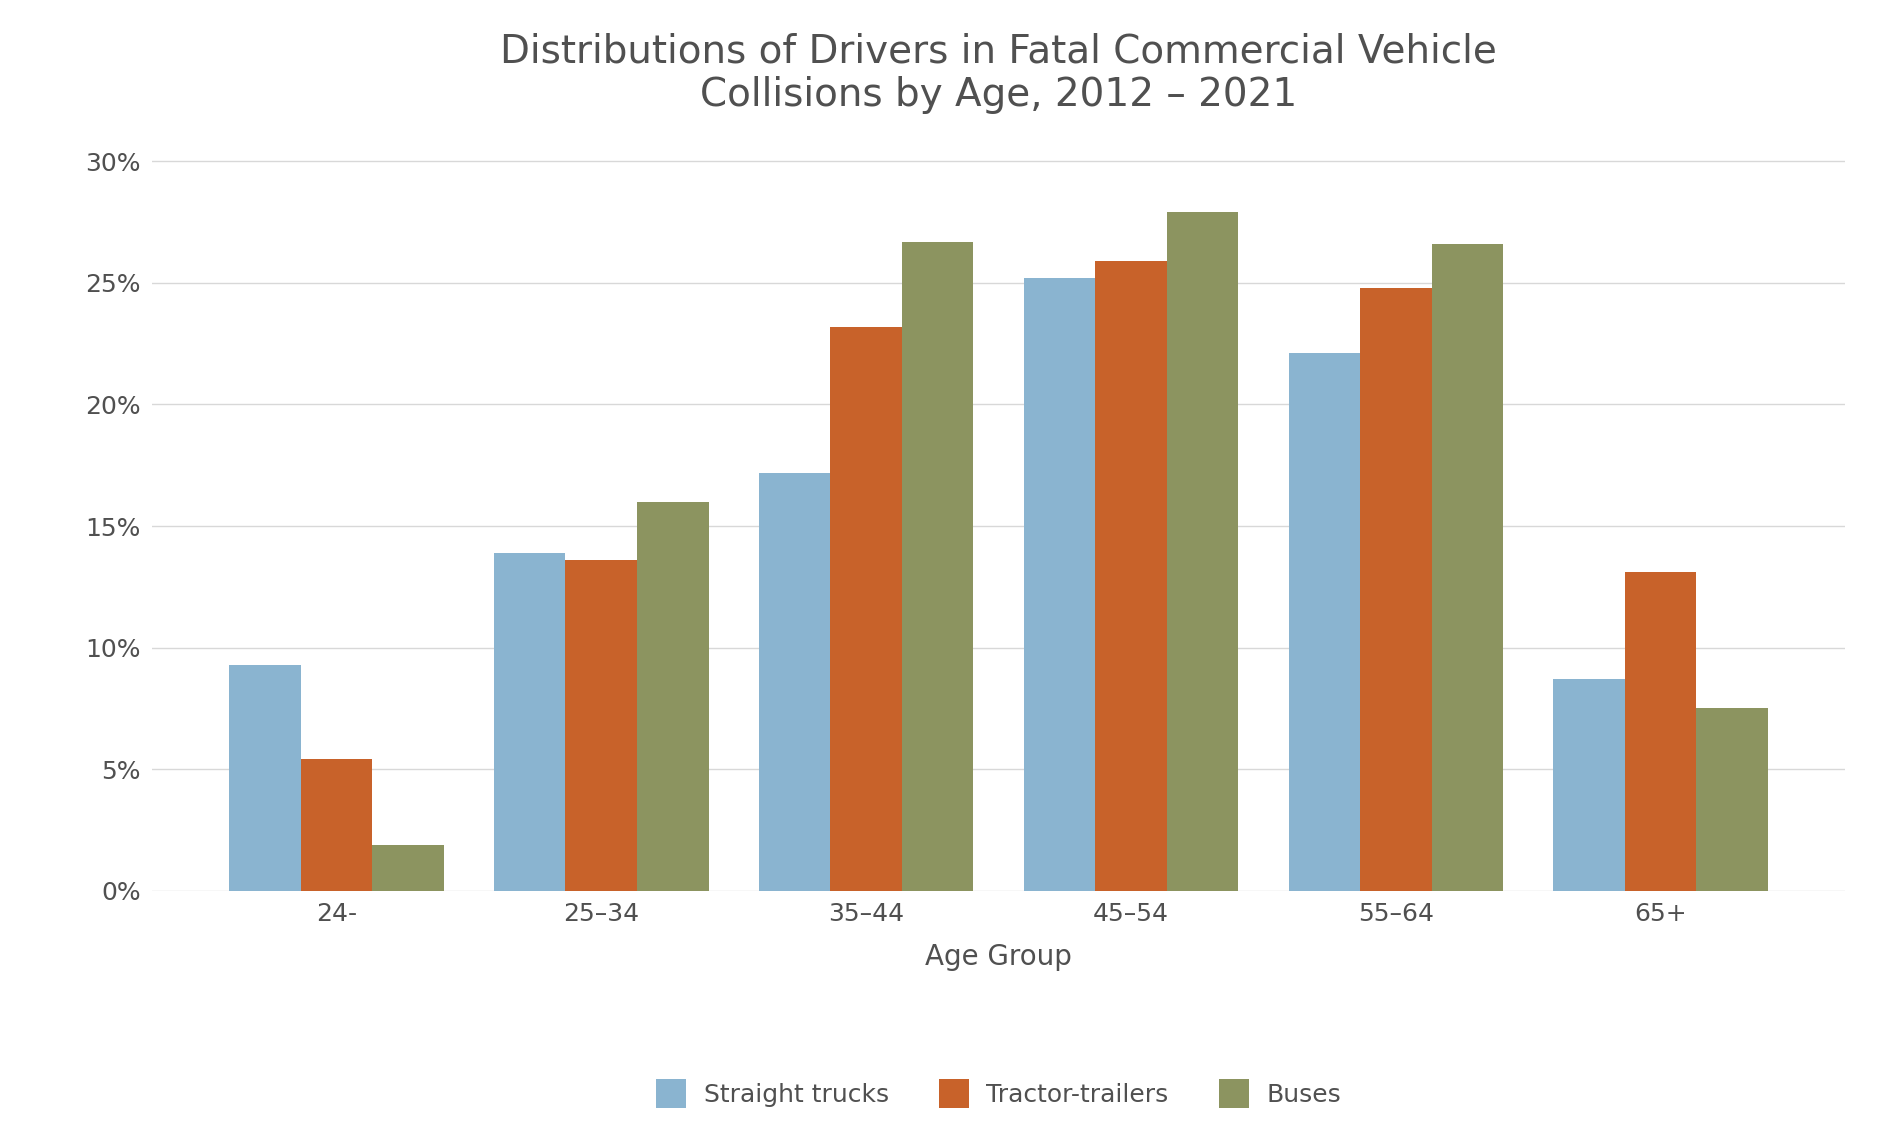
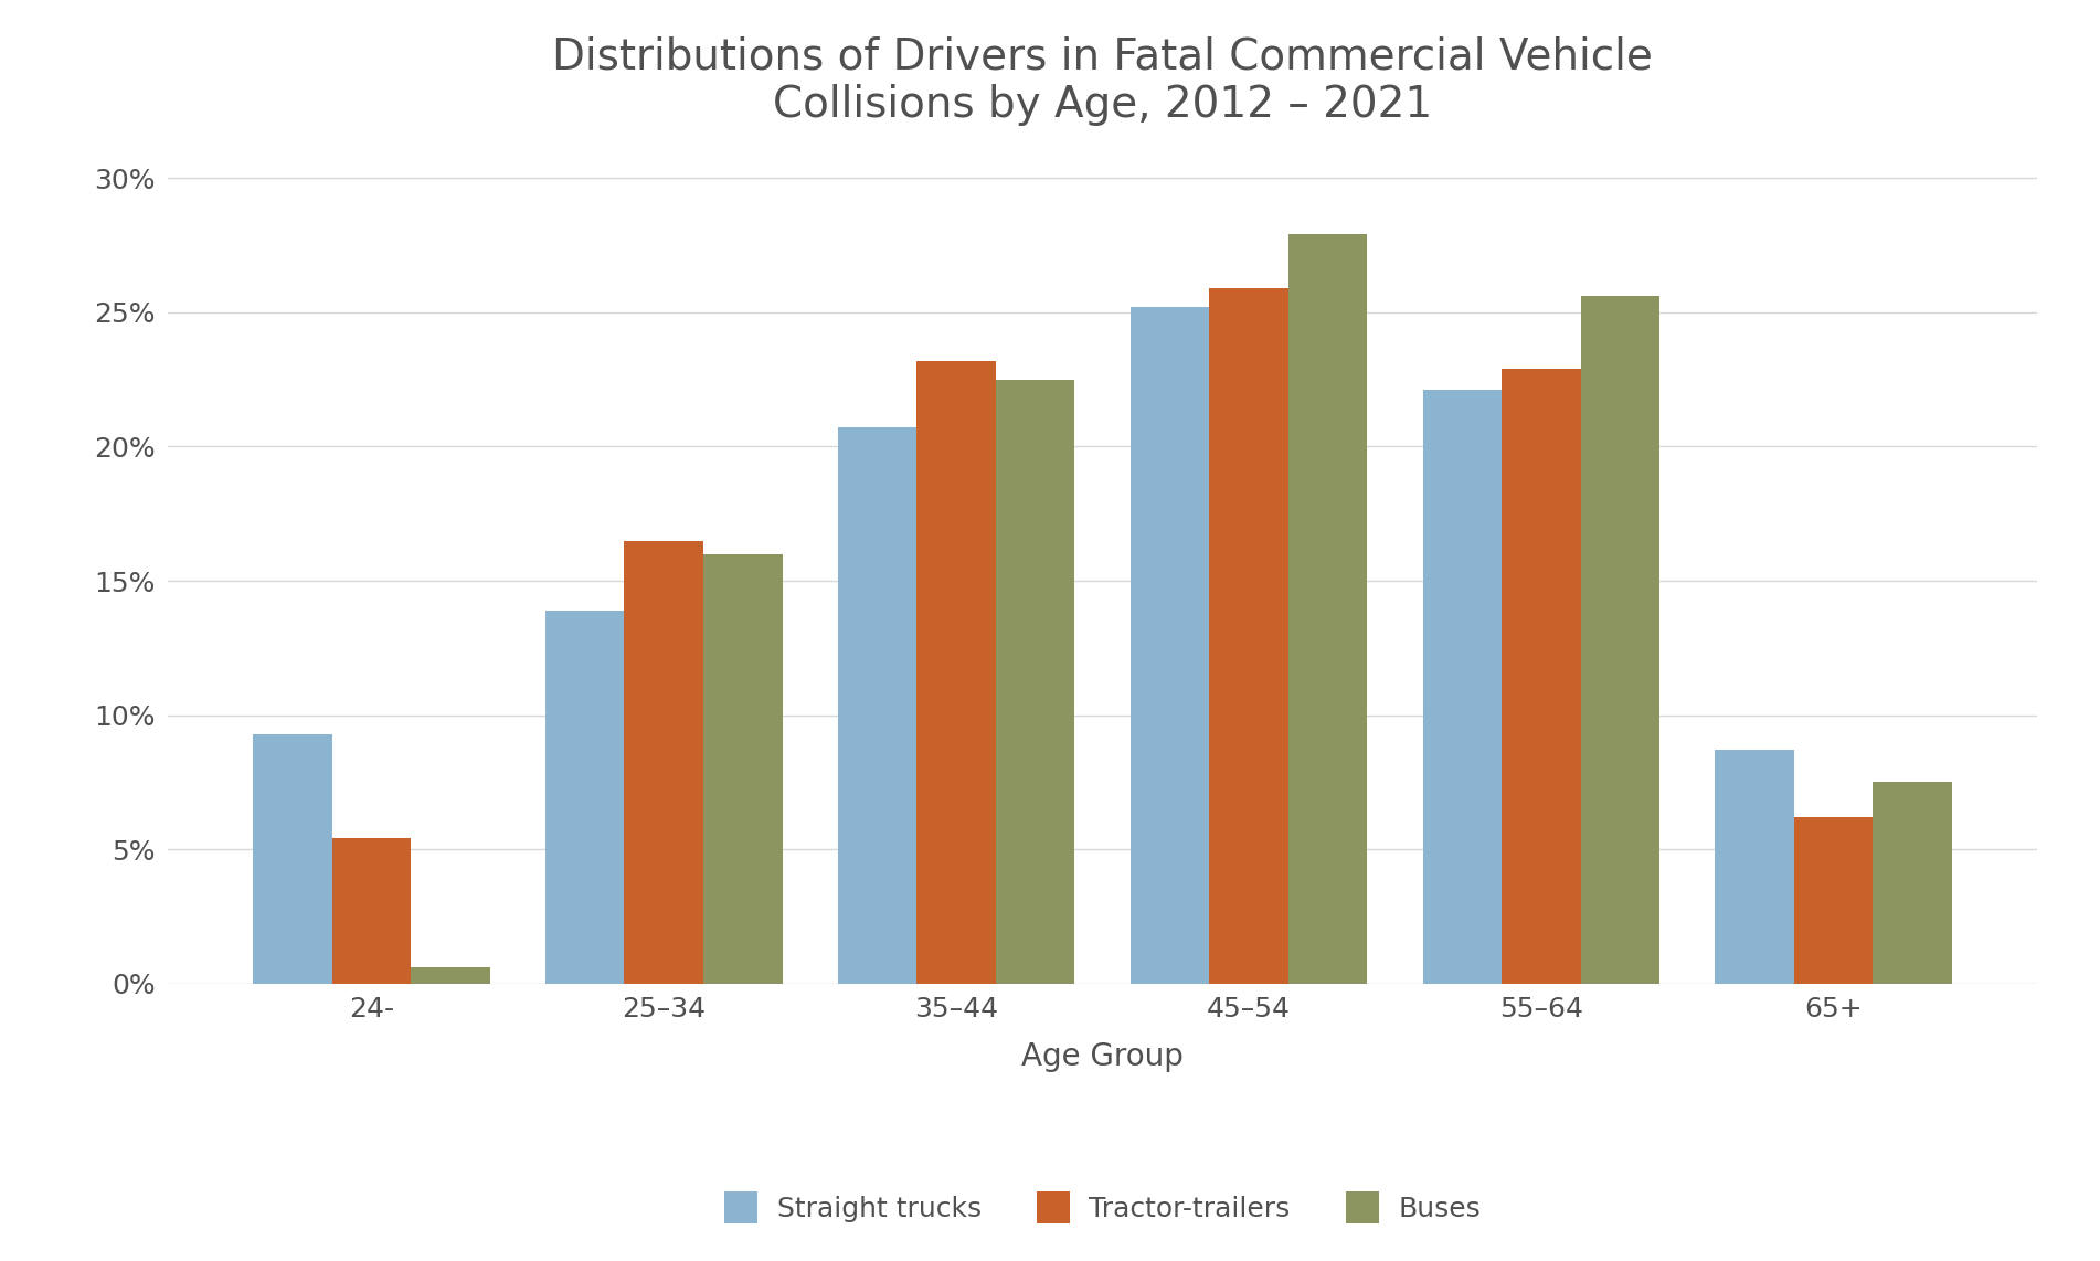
Buses/24-: 1.9% -> 0.6%
Tractor-trailers/25–34: 13.6% -> 16.5%
Straight trucks/35–44: 17.2% -> 20.7%
Buses/35–44: 26.7% -> 22.5%
Tractor-trailers/55–64: 24.8% -> 22.9%
Buses/55–64: 26.6% -> 25.6%
Tractor-trailers/65+: 13.1% -> 6.2%
